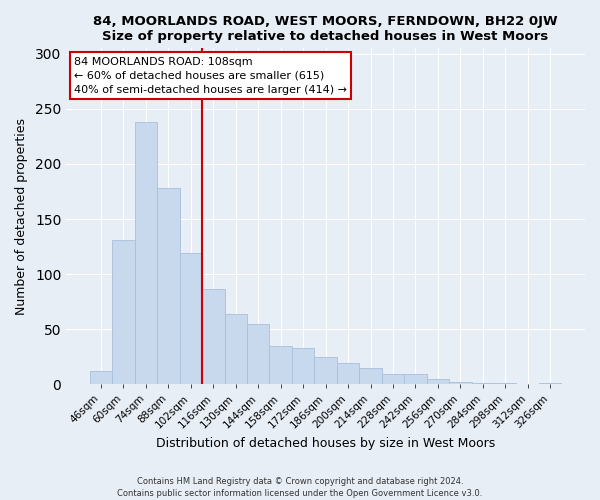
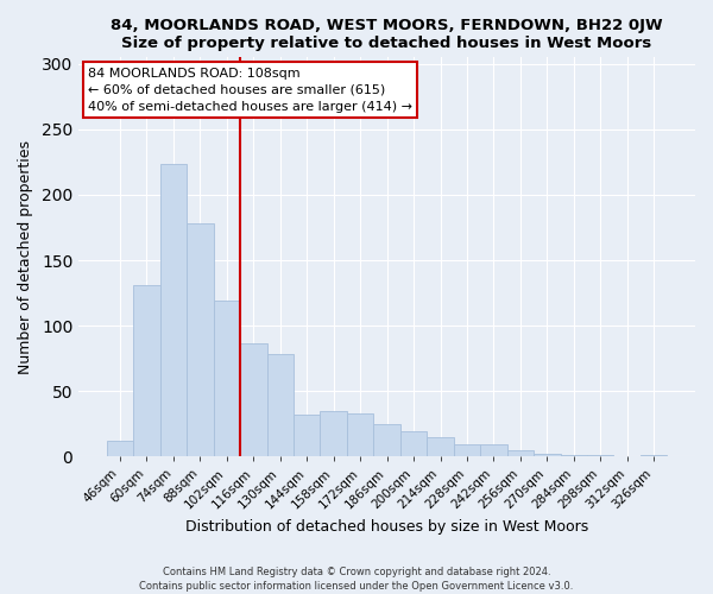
74sqm: 238 -> 224
130sqm: 64 -> 78
144sqm: 55 -> 32
